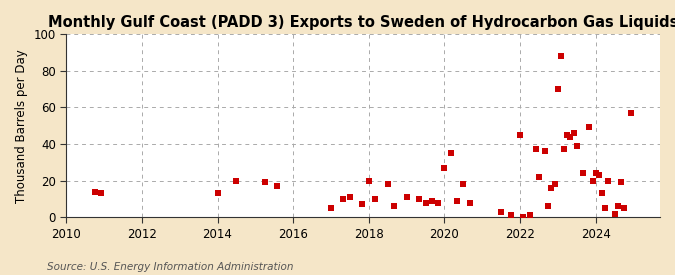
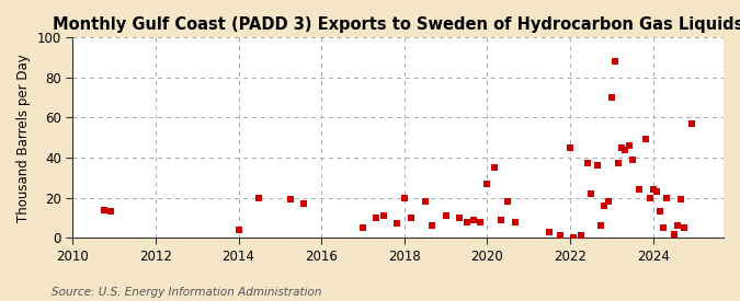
2014: 13 -> 4
